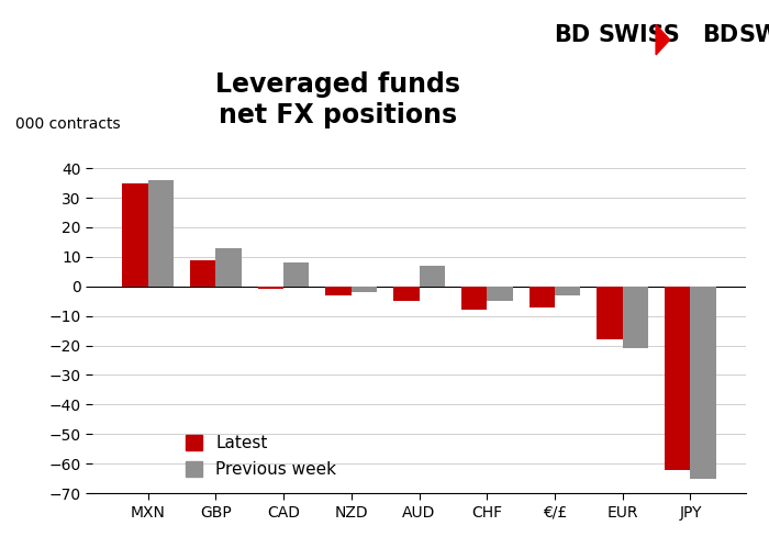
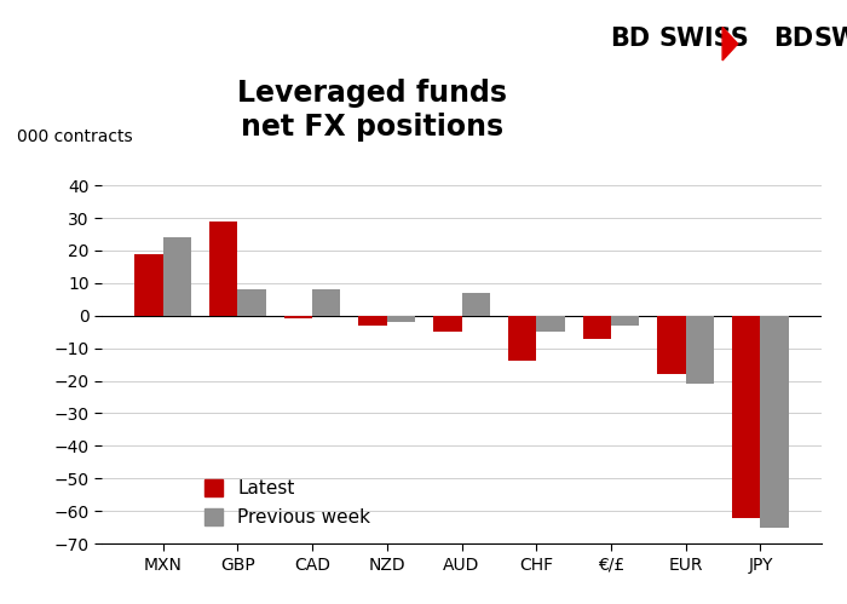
Latest/MXN: 35 -> 19
Previous week/MXN: 36 -> 24
Latest/GBP: 9 -> 29
Previous week/GBP: 13 -> 8
Latest/CHF: -8 -> -14
